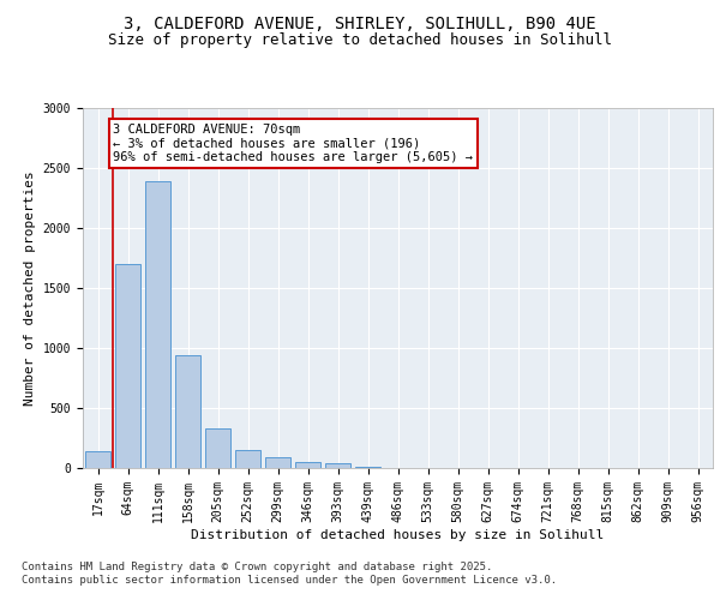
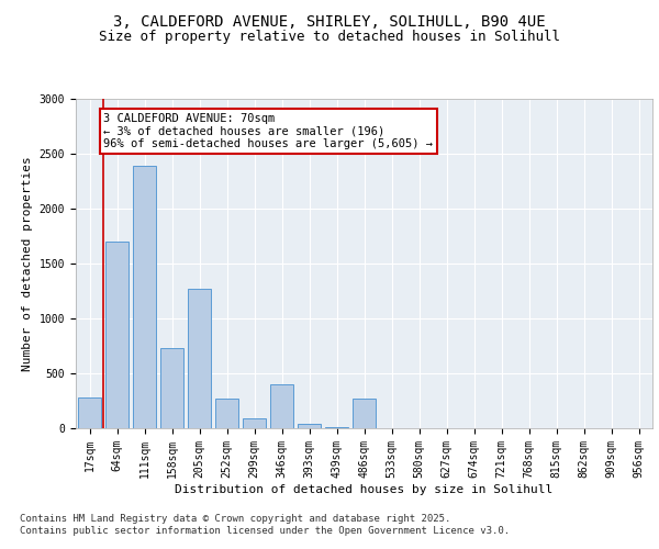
17sqm: 140 -> 280
158sqm: 940 -> 730
205sqm: 340 -> 1270
252sqm: 160 -> 270
346sqm: 60 -> 400
486sqm: 0 -> 270
